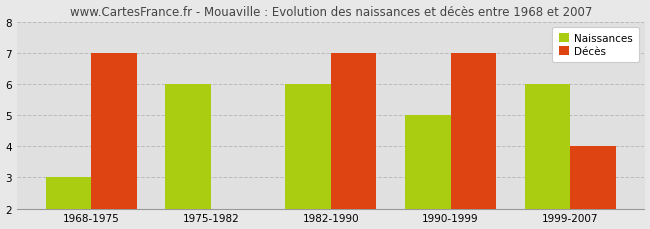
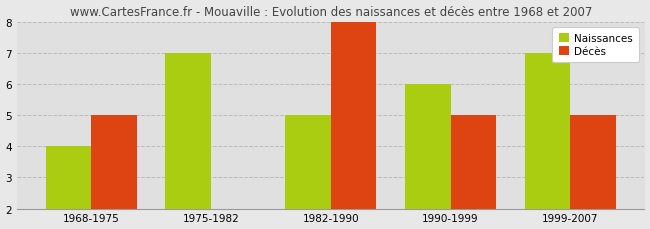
Naissances/1968-1975: 3 -> 4
Décès/1968-1975: 7 -> 5
Naissances/1975-1982: 6 -> 7
Naissances/1982-1990: 6 -> 5
Décès/1982-1990: 7 -> 8
Naissances/1990-1999: 5 -> 6
Décès/1990-1999: 7 -> 5
Naissances/1999-2007: 6 -> 7
Décès/1999-2007: 4 -> 5
